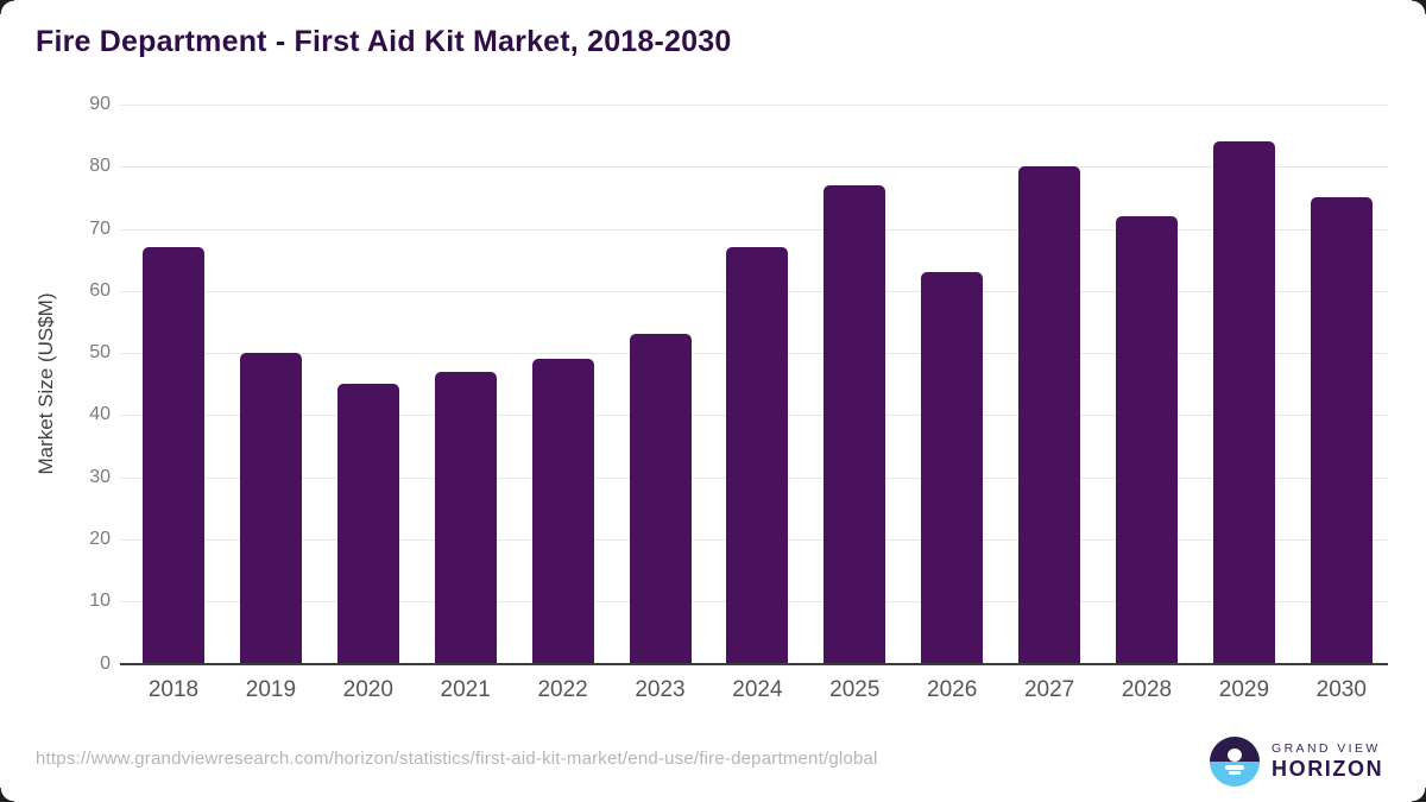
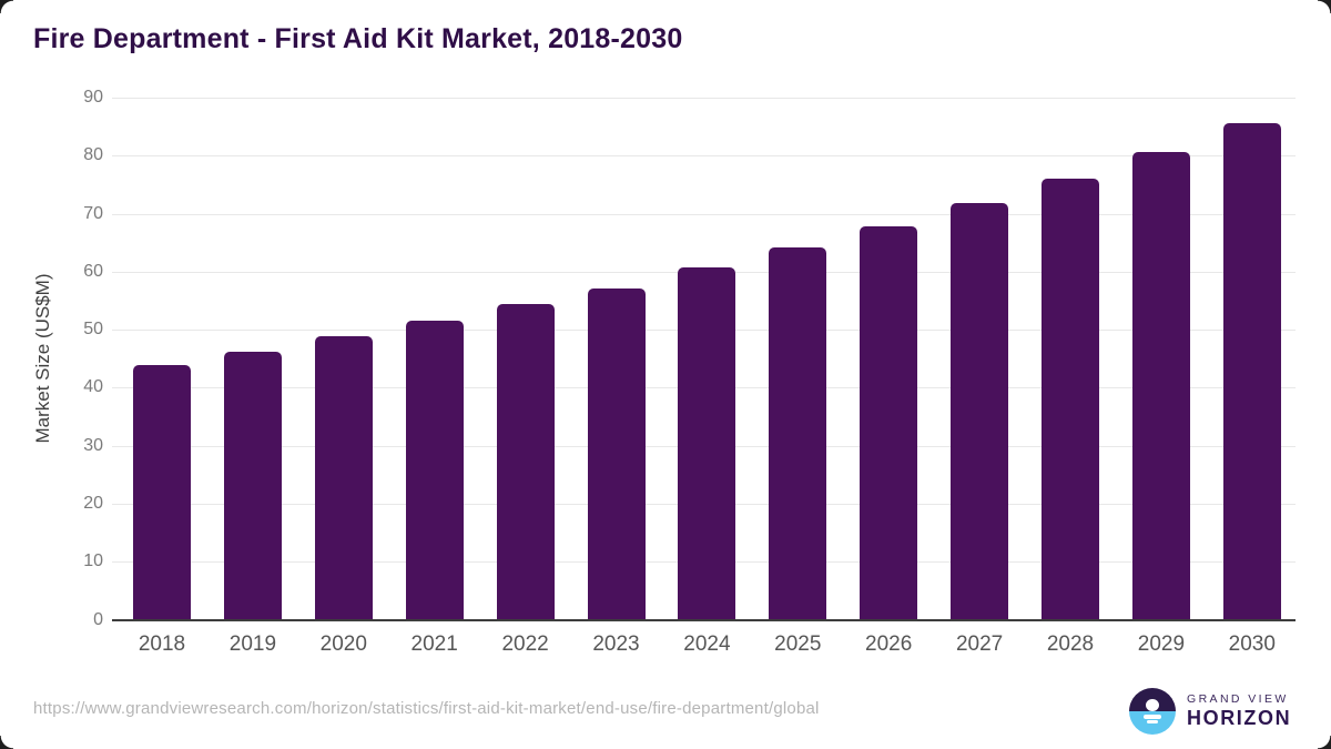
2018: 67 -> 44
2019: 50 -> 46
2020: 45 -> 49
2021: 47 -> 52
2022: 49 -> 54
2023: 53 -> 57
2024: 67 -> 61
2025: 77 -> 64
2026: 63 -> 68
2027: 80 -> 72
2028: 72 -> 76
2029: 84 -> 81
2030: 75 -> 86
